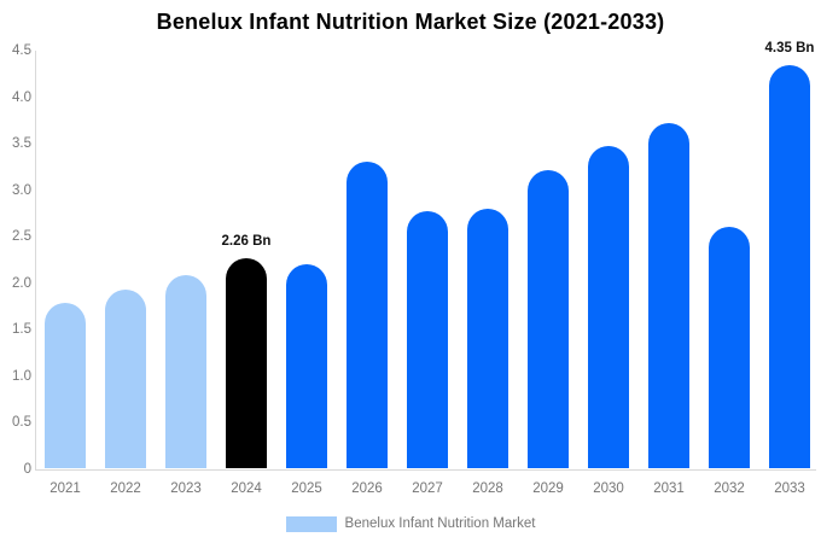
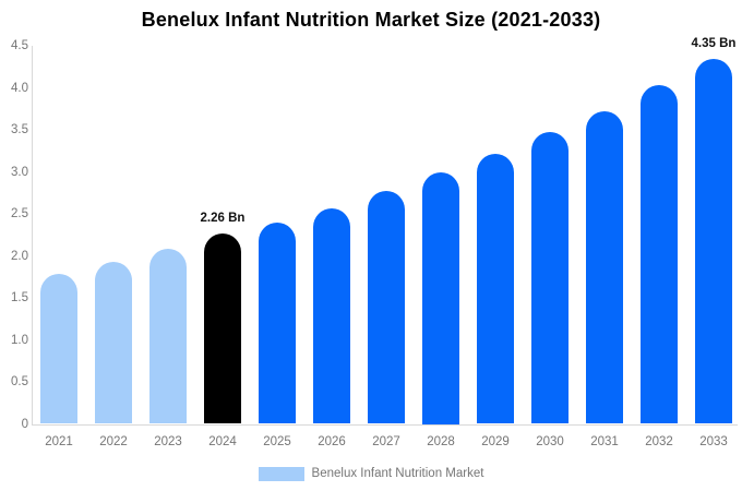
2025: 2.2 -> 2.4
2026: 3.3 -> 2.6
2028: 2.8 -> 3.0
2032: 2.6 -> 4.0
